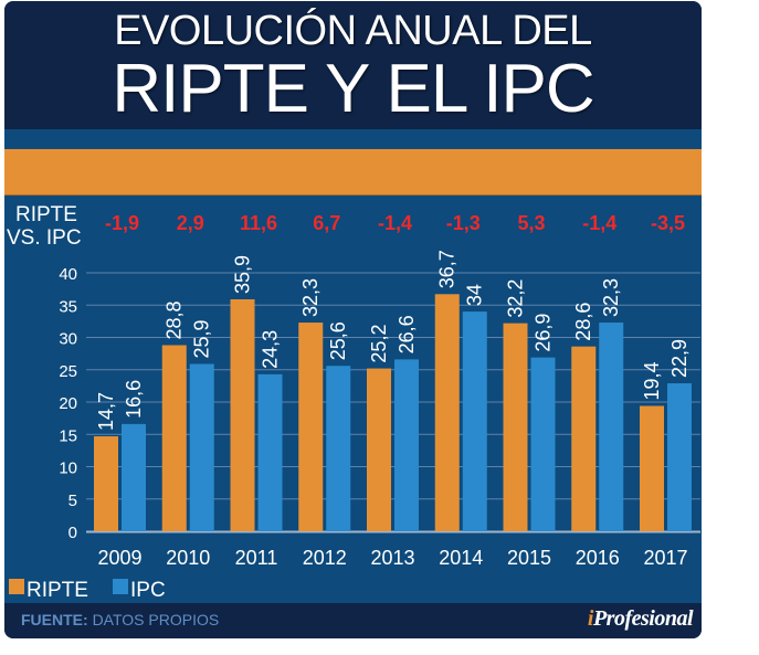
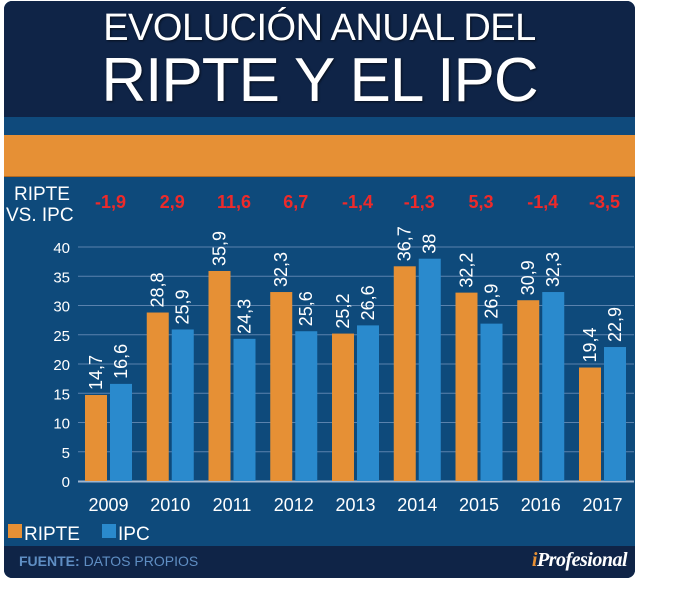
IPC/2014: 34 -> 38
RIPTE/2016: 28,6 -> 30,9
